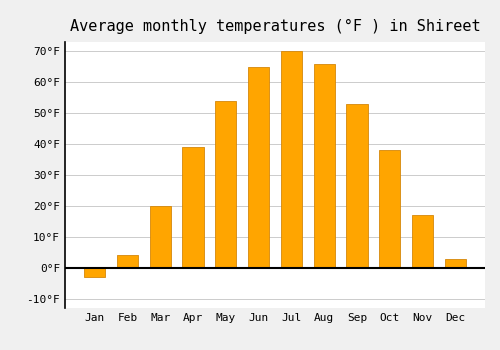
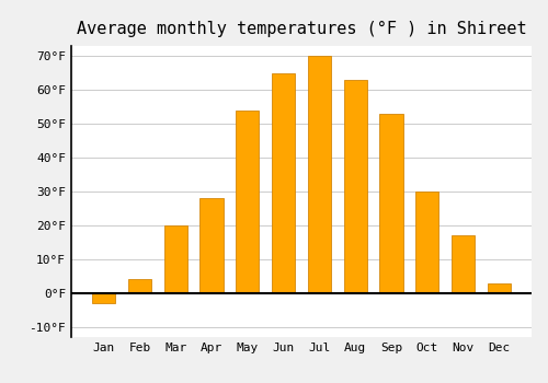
Apr: 39°F -> 28°F
Aug: 66°F -> 63°F
Oct: 38°F -> 30°F
